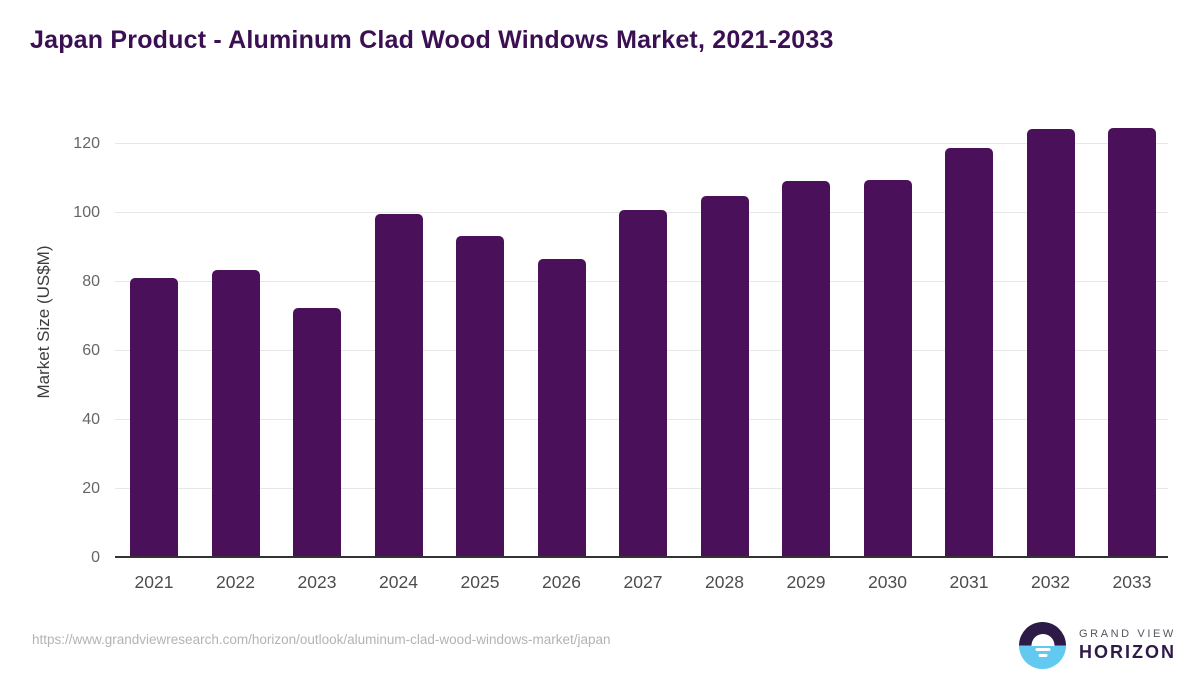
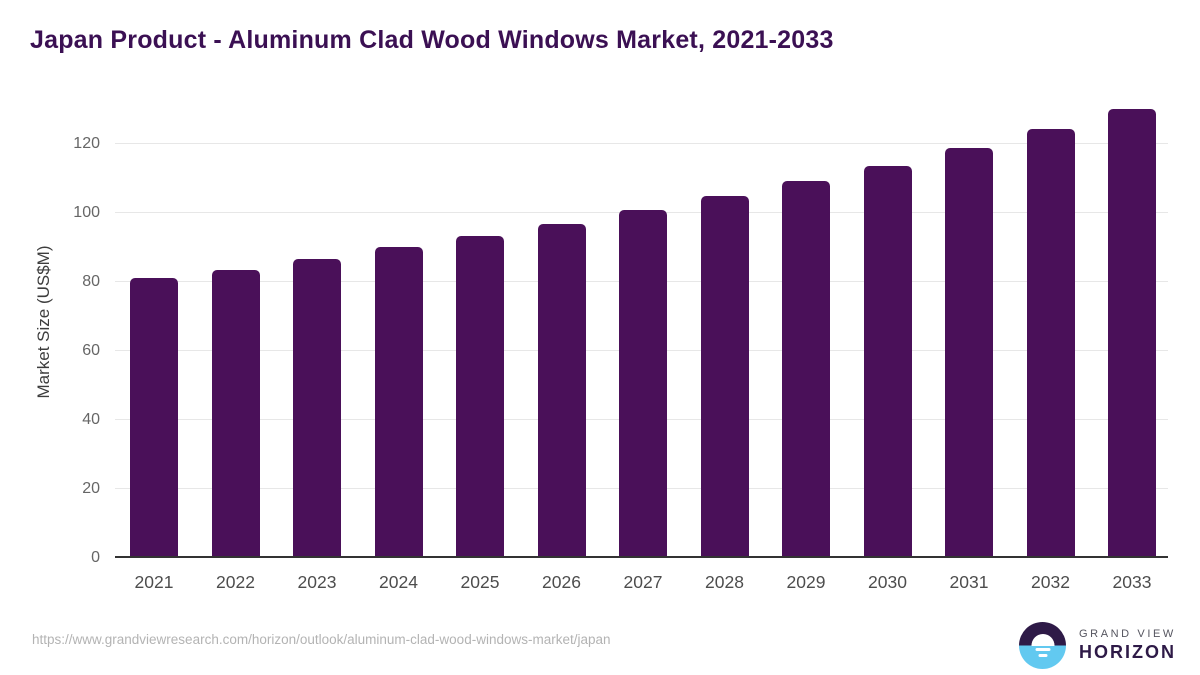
2023: 72 -> 86
2024: 99 -> 90
2026: 86 -> 96
2030: 109 -> 113
2033: 124 -> 130
